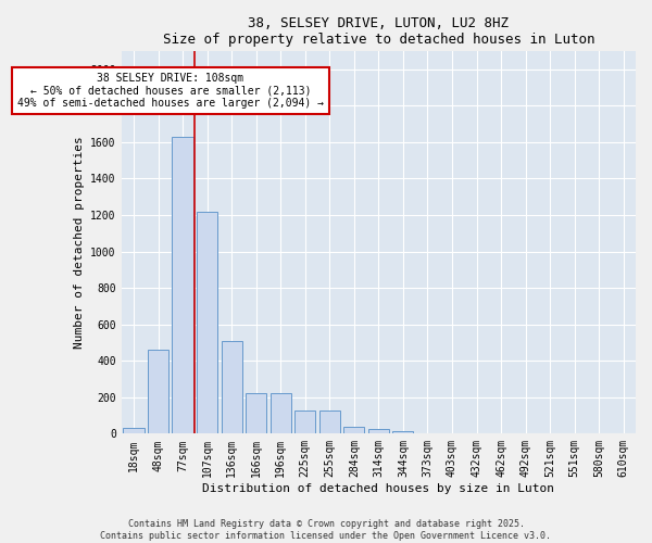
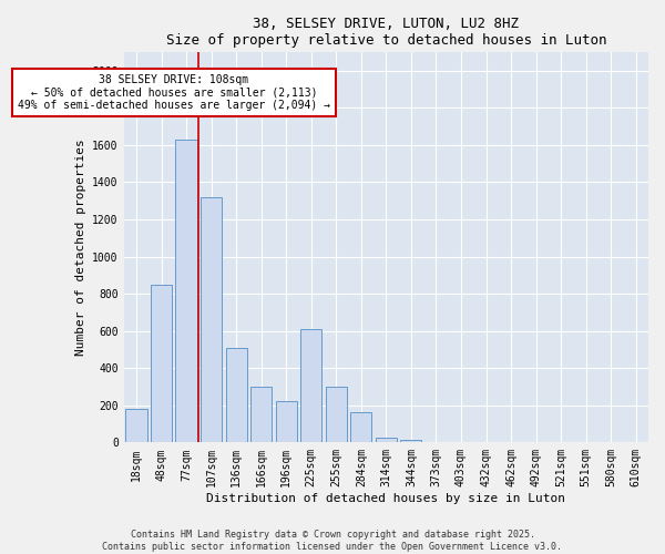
18sqm: 30 -> 180
48sqm: 460 -> 850
107sqm: 1220 -> 1320
166sqm: 220 -> 300
225sqm: 130 -> 610
255sqm: 130 -> 300
284sqm: 40 -> 160
